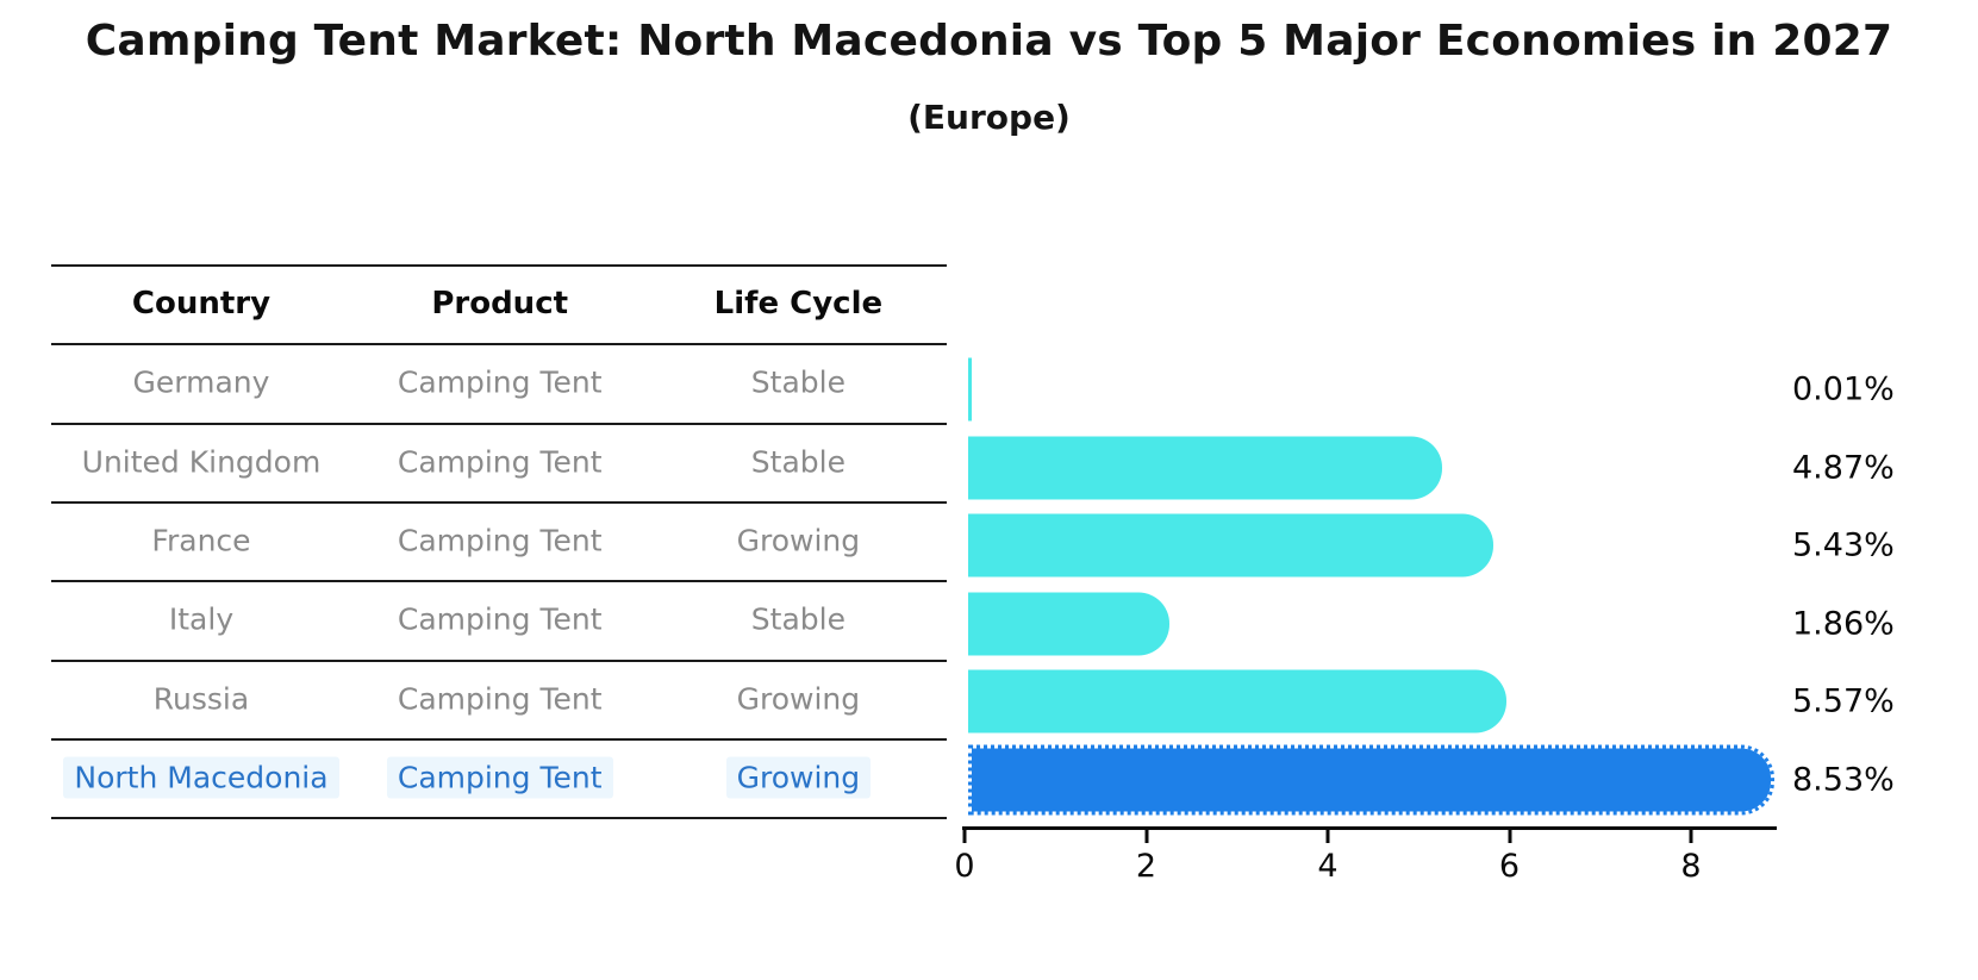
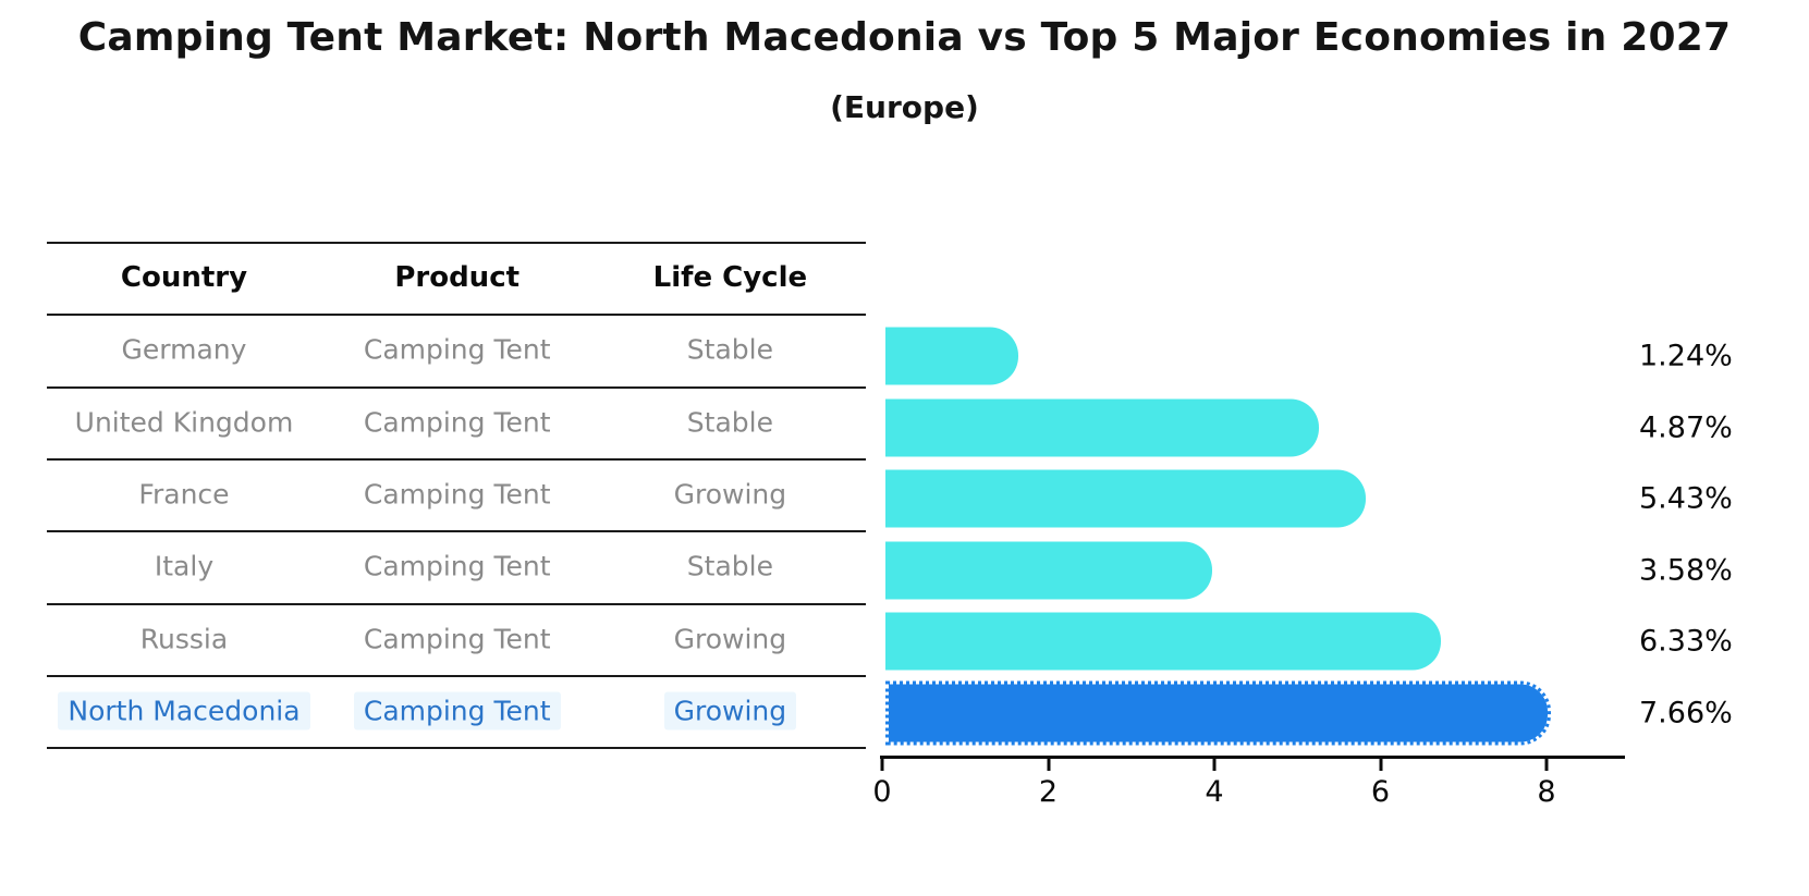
Germany: 0.01% -> 1.24%
Italy: 1.86% -> 3.58%
Russia: 5.57% -> 6.33%
North Macedonia: 8.53% -> 7.66%
